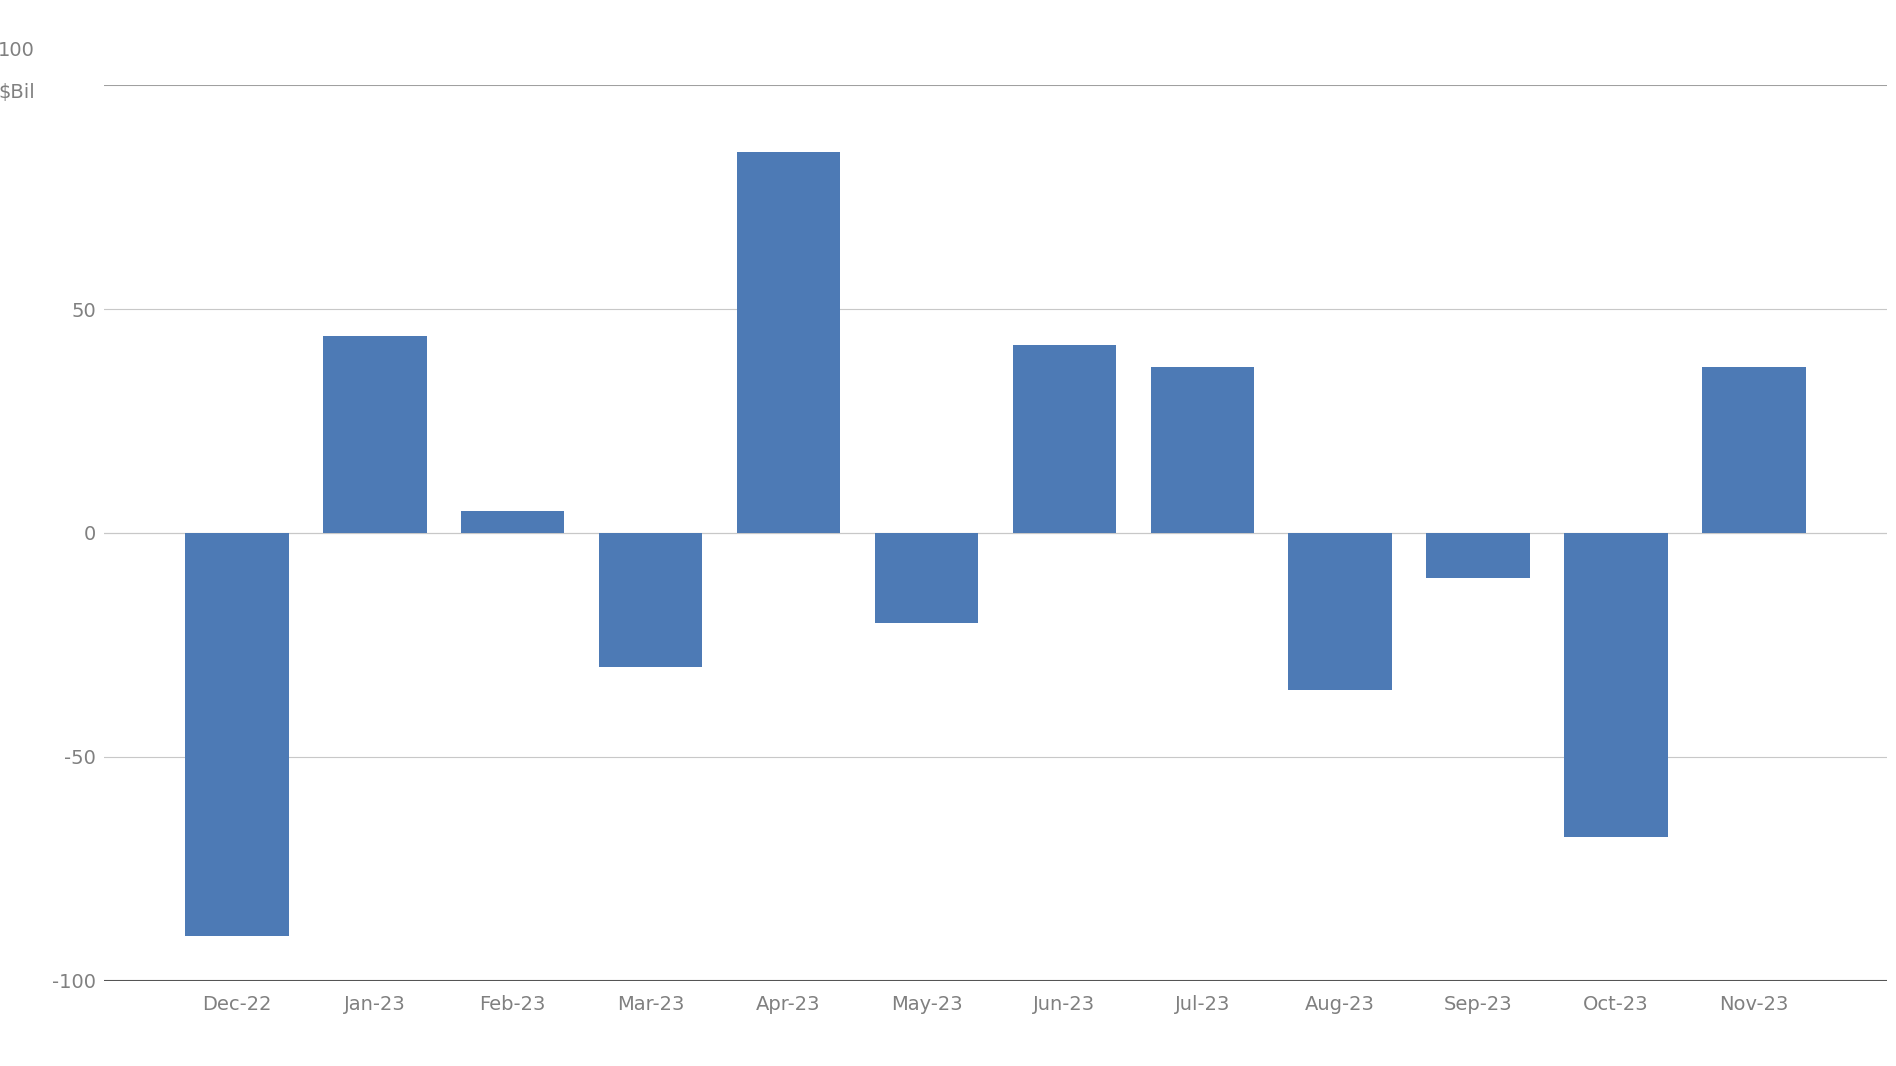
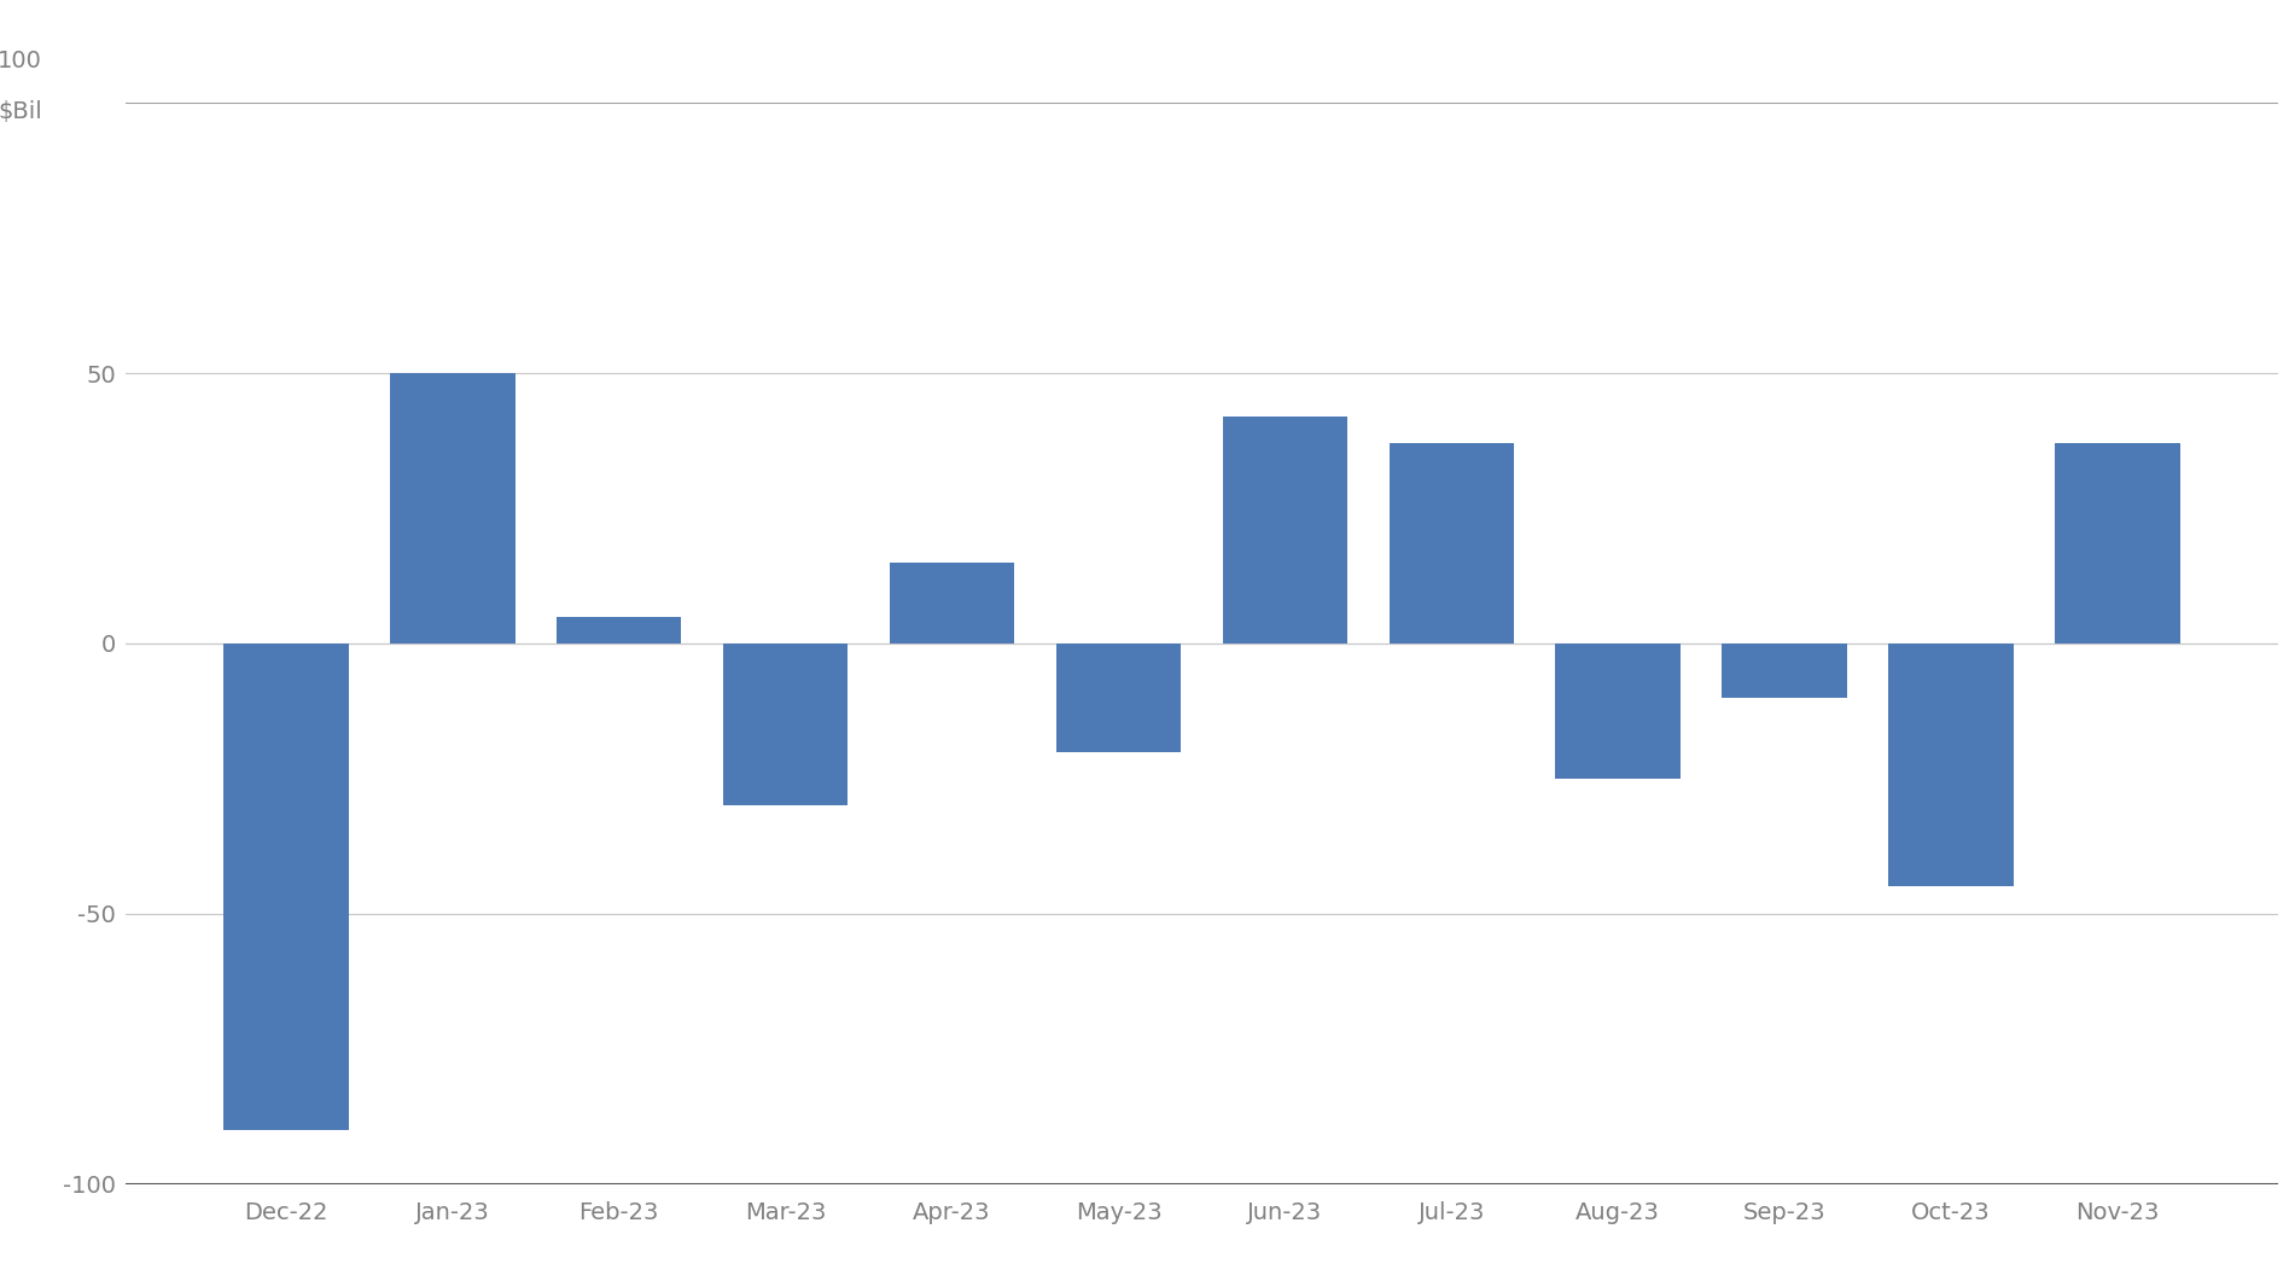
Jan-23: 44 -> 50
Apr-23: 85 -> 15
Aug-23: -35 -> -25
Oct-23: -68 -> -45
